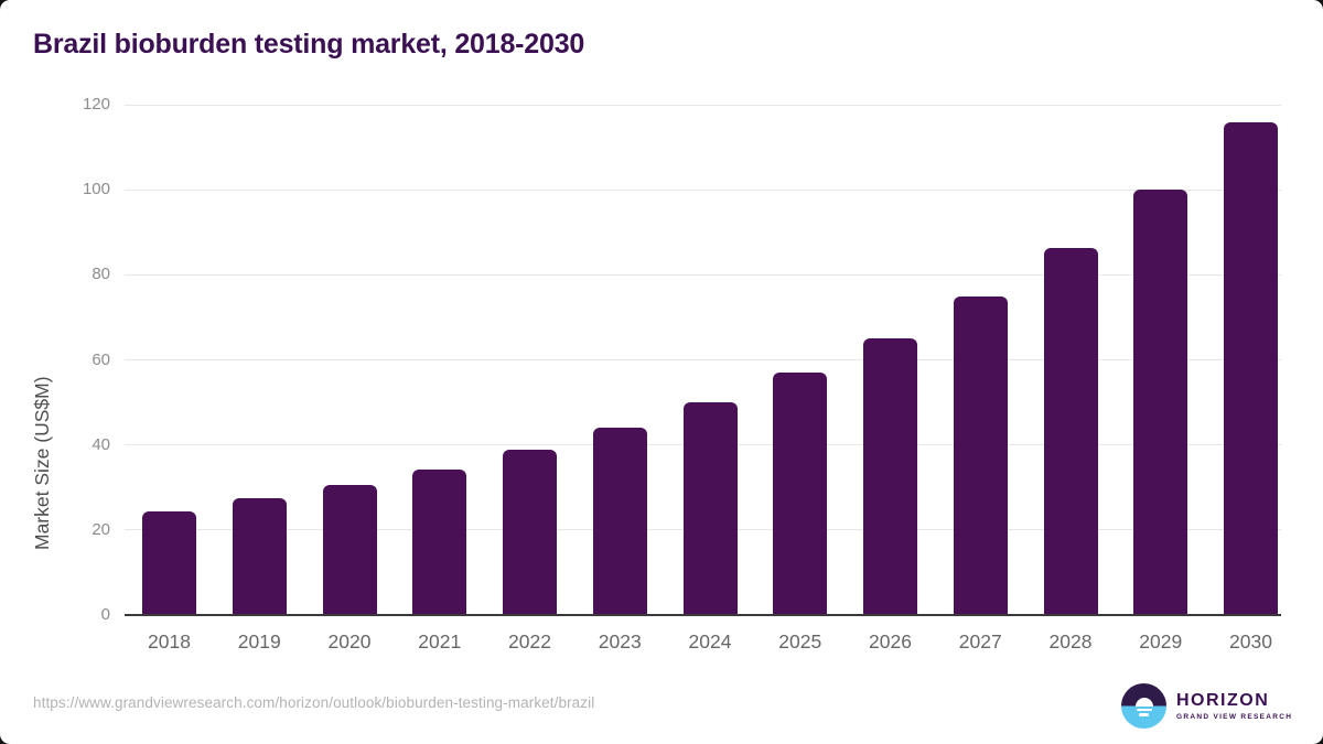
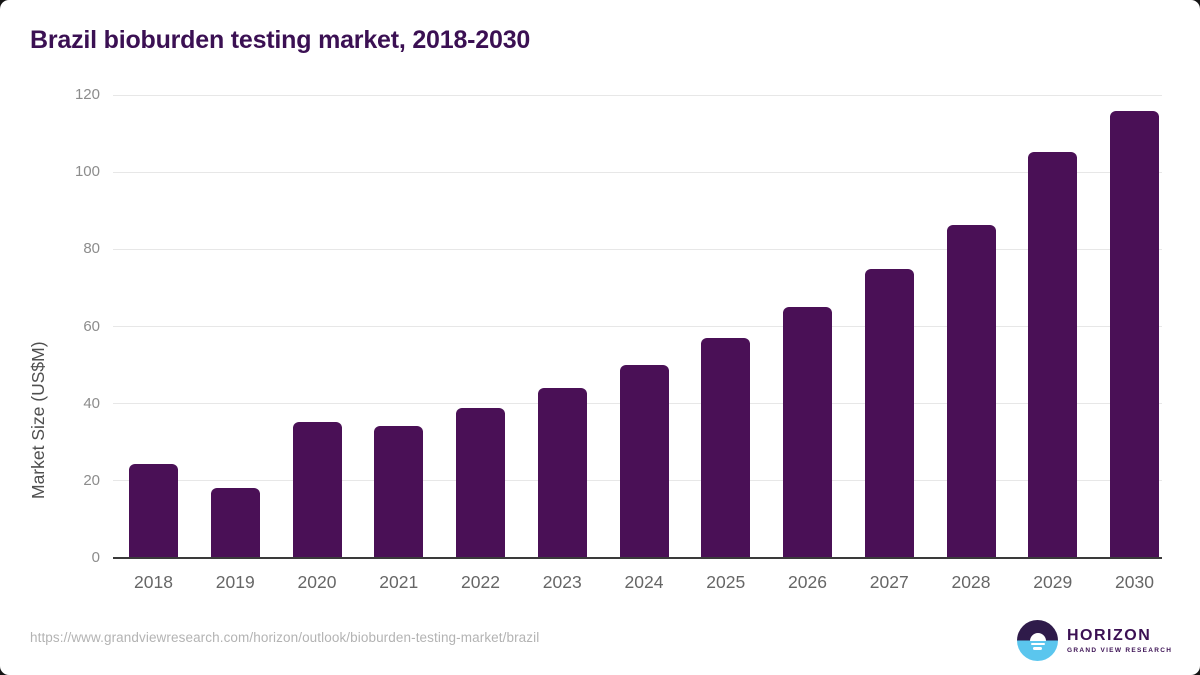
2019: 27 -> 18
2020: 30 -> 35
2029: 100 -> 105
